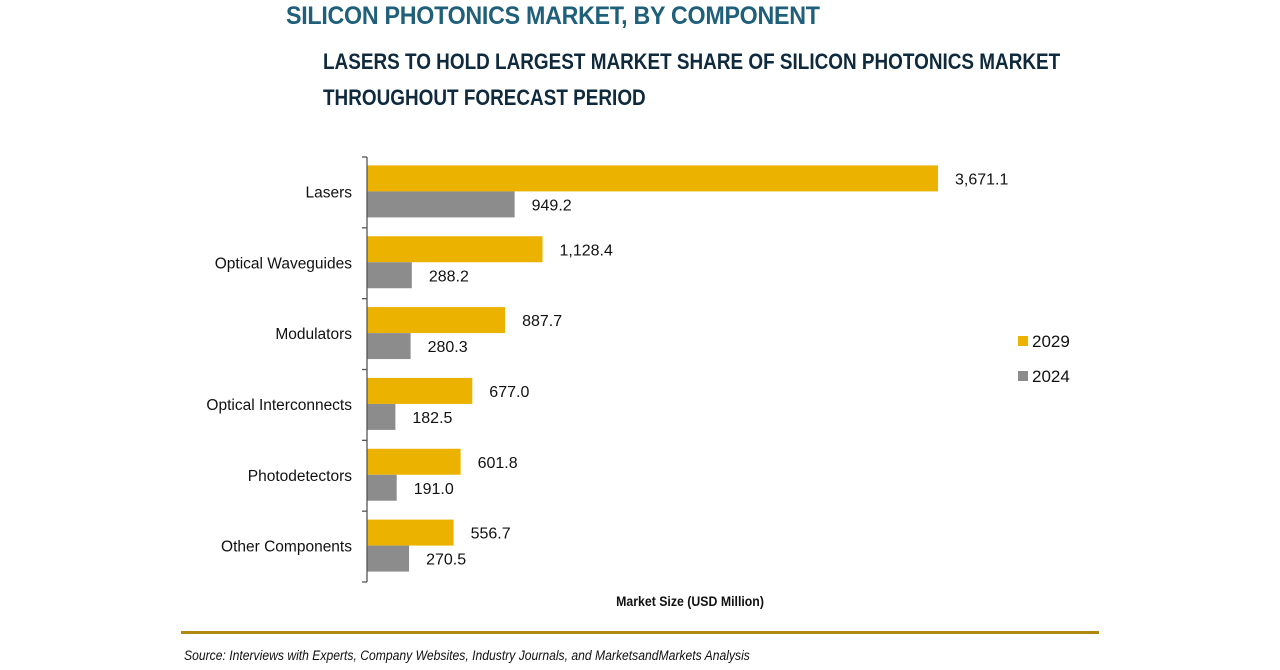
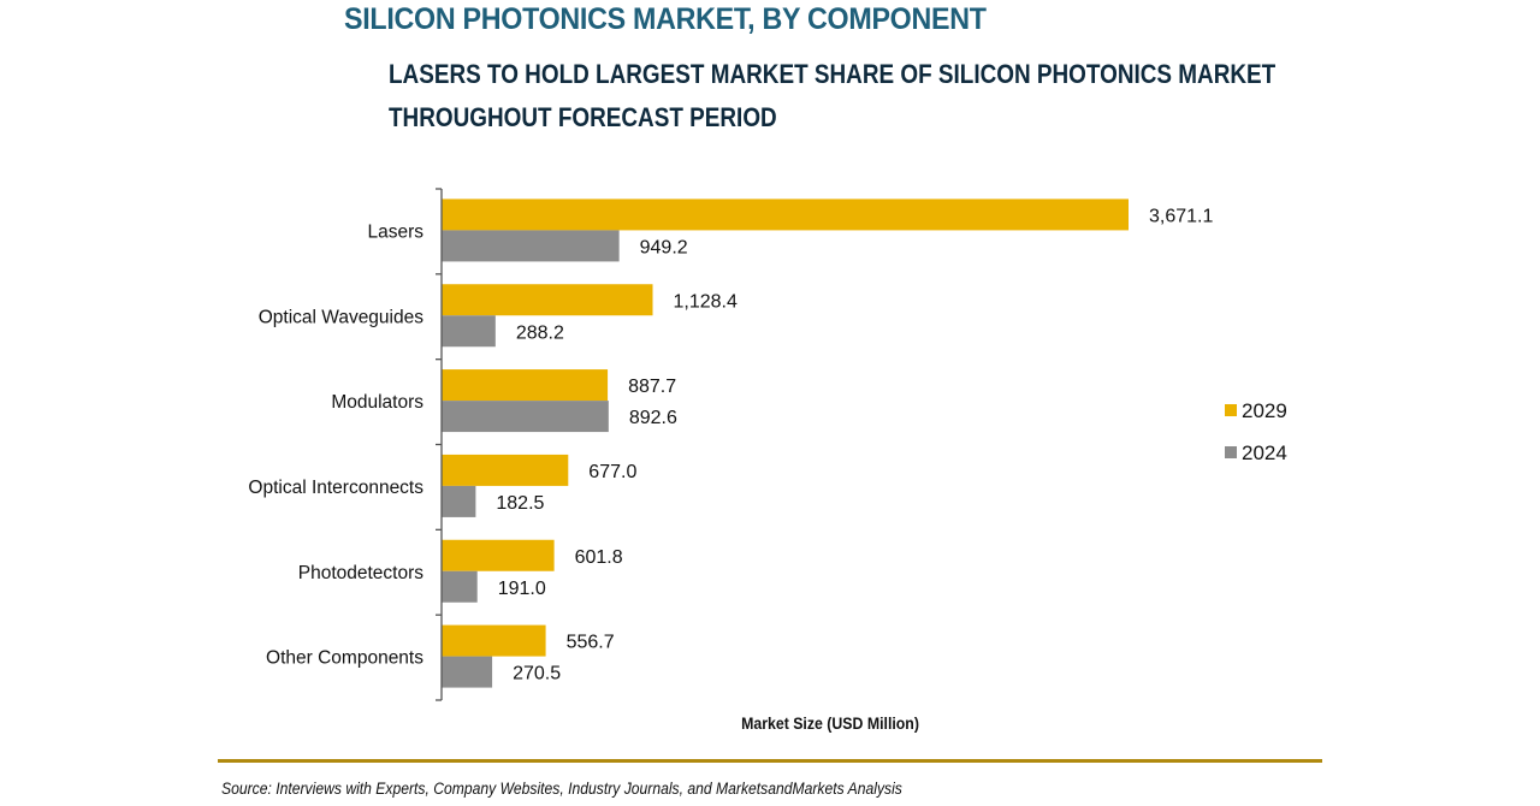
2024/Modulators: 280.3 -> 892.6
